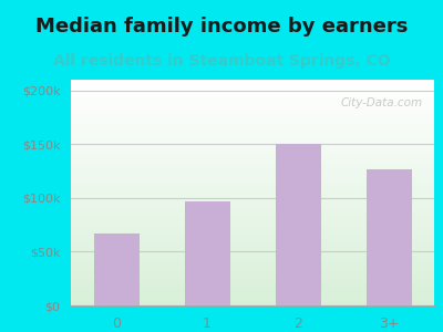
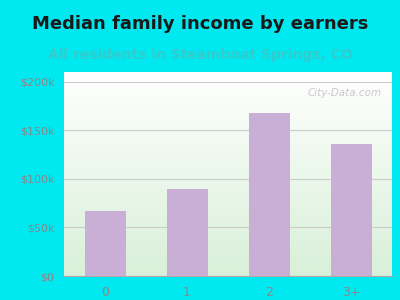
1: $97k -> $90k
2: $150k -> $168k
3+: $127k -> $136k
